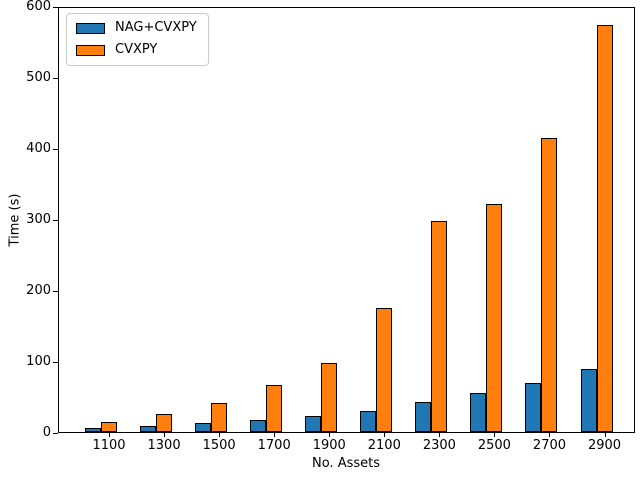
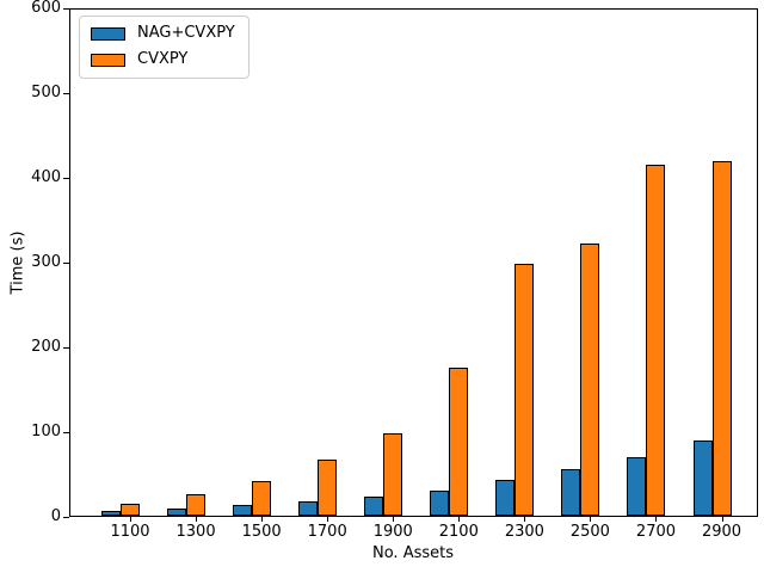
CVXPY/2900: 580 -> 420
